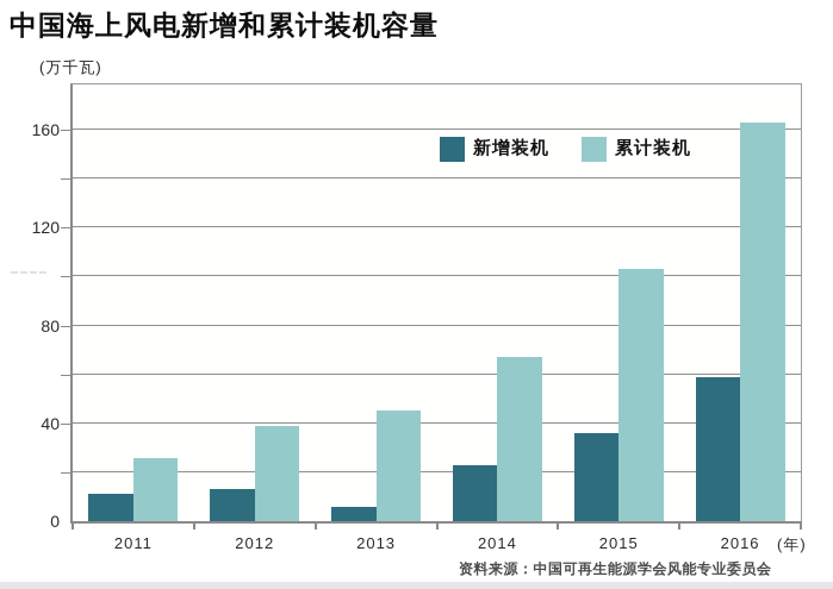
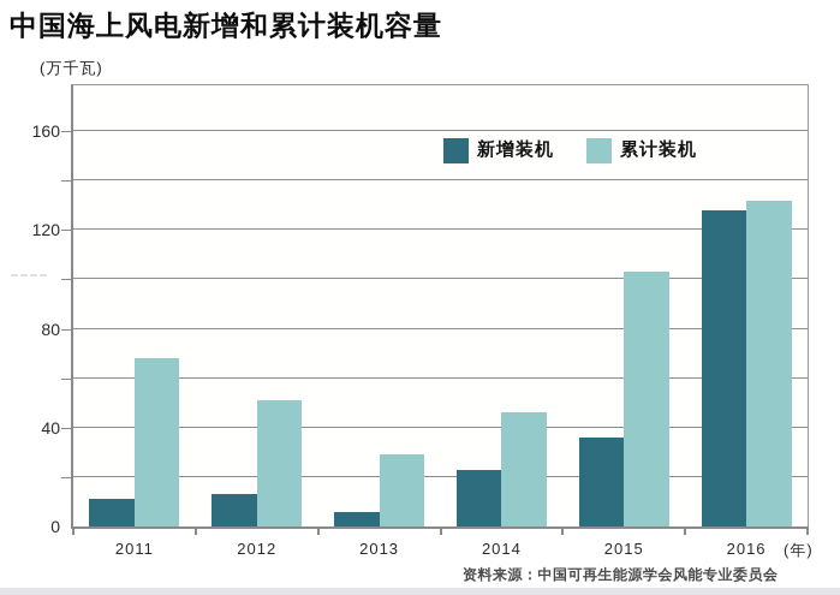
累计装机/2011: 26 -> 68
累计装机/2012: 39 -> 51
累计装机/2013: 45 -> 29
累计装机/2014: 67 -> 46
新增装机/2016: 59 -> 128
累计装机/2016: 163 -> 132
